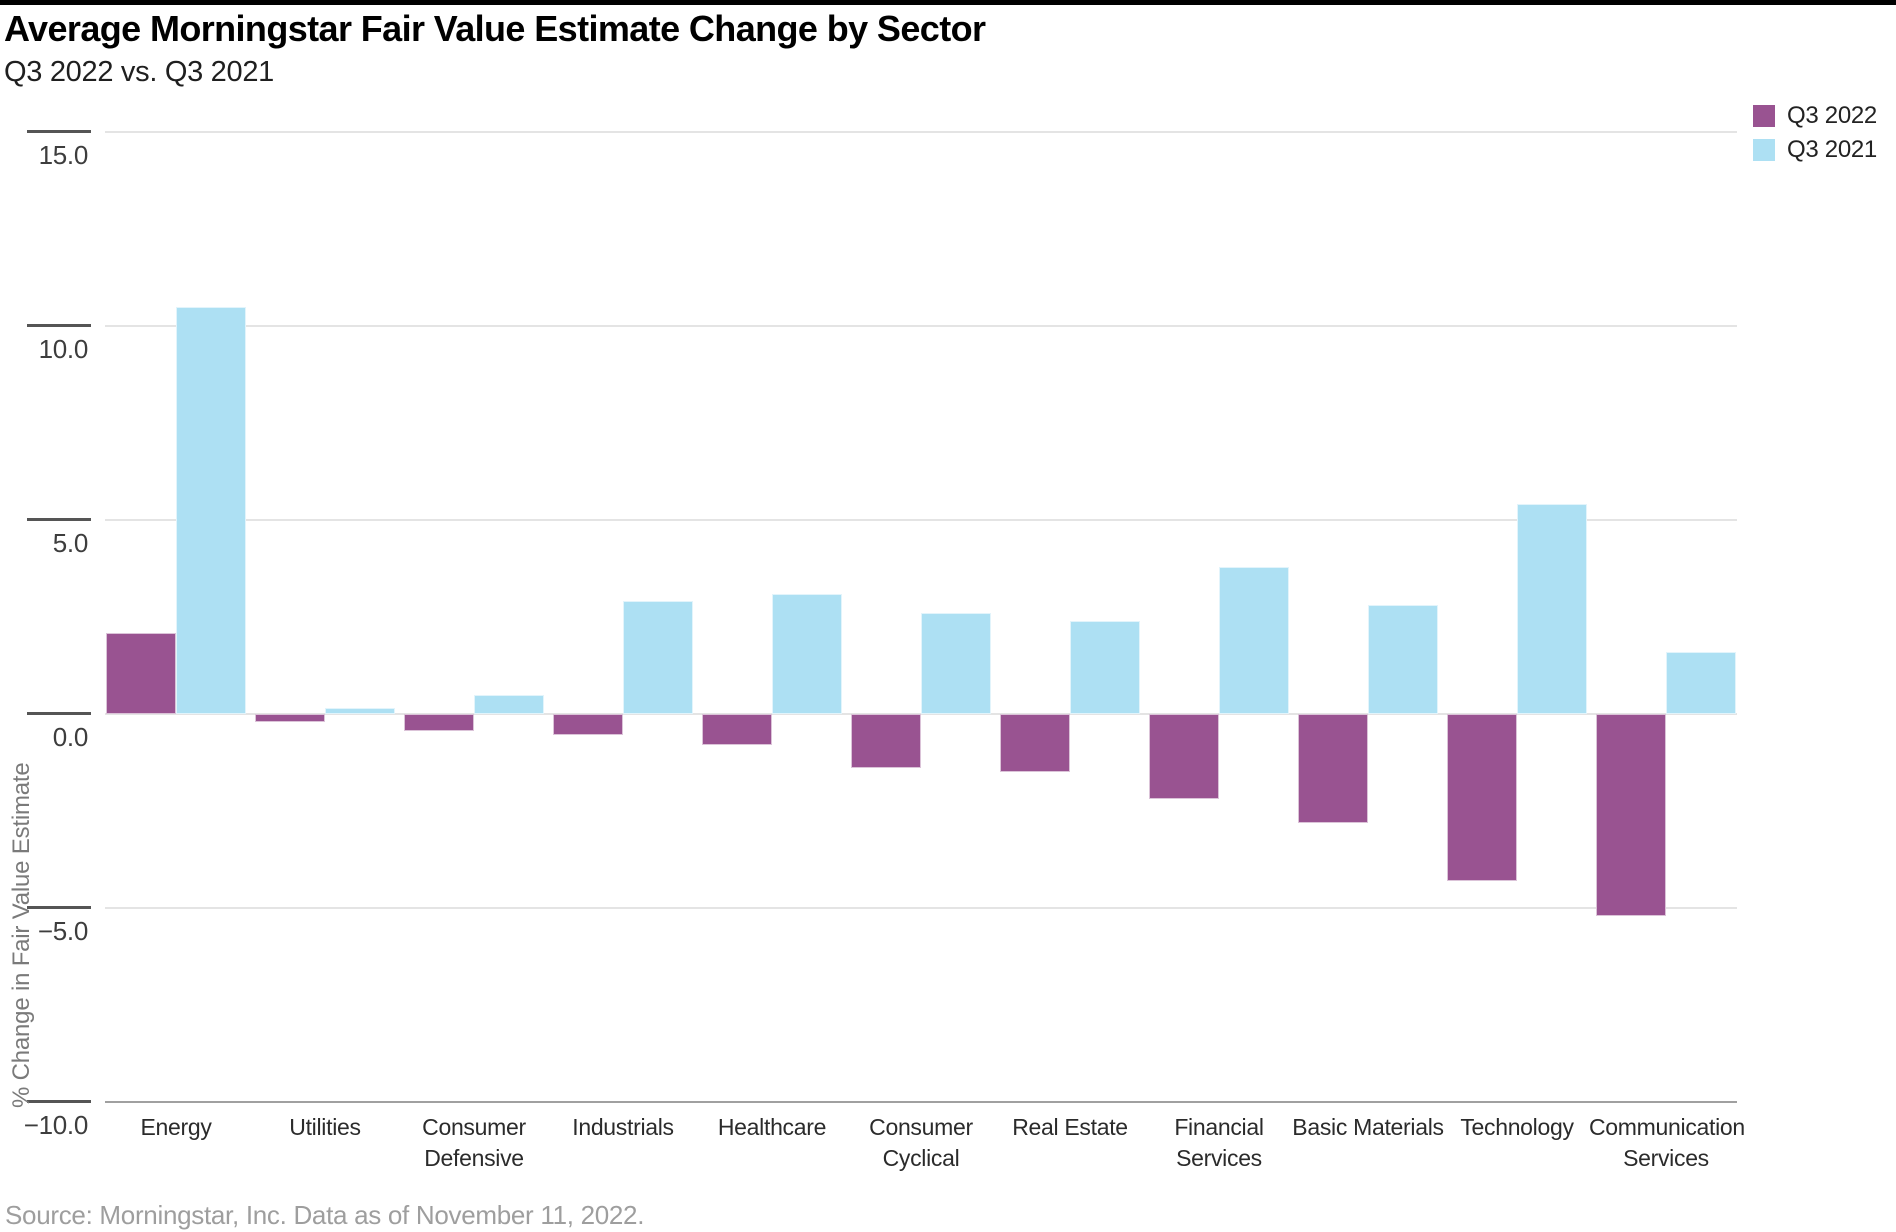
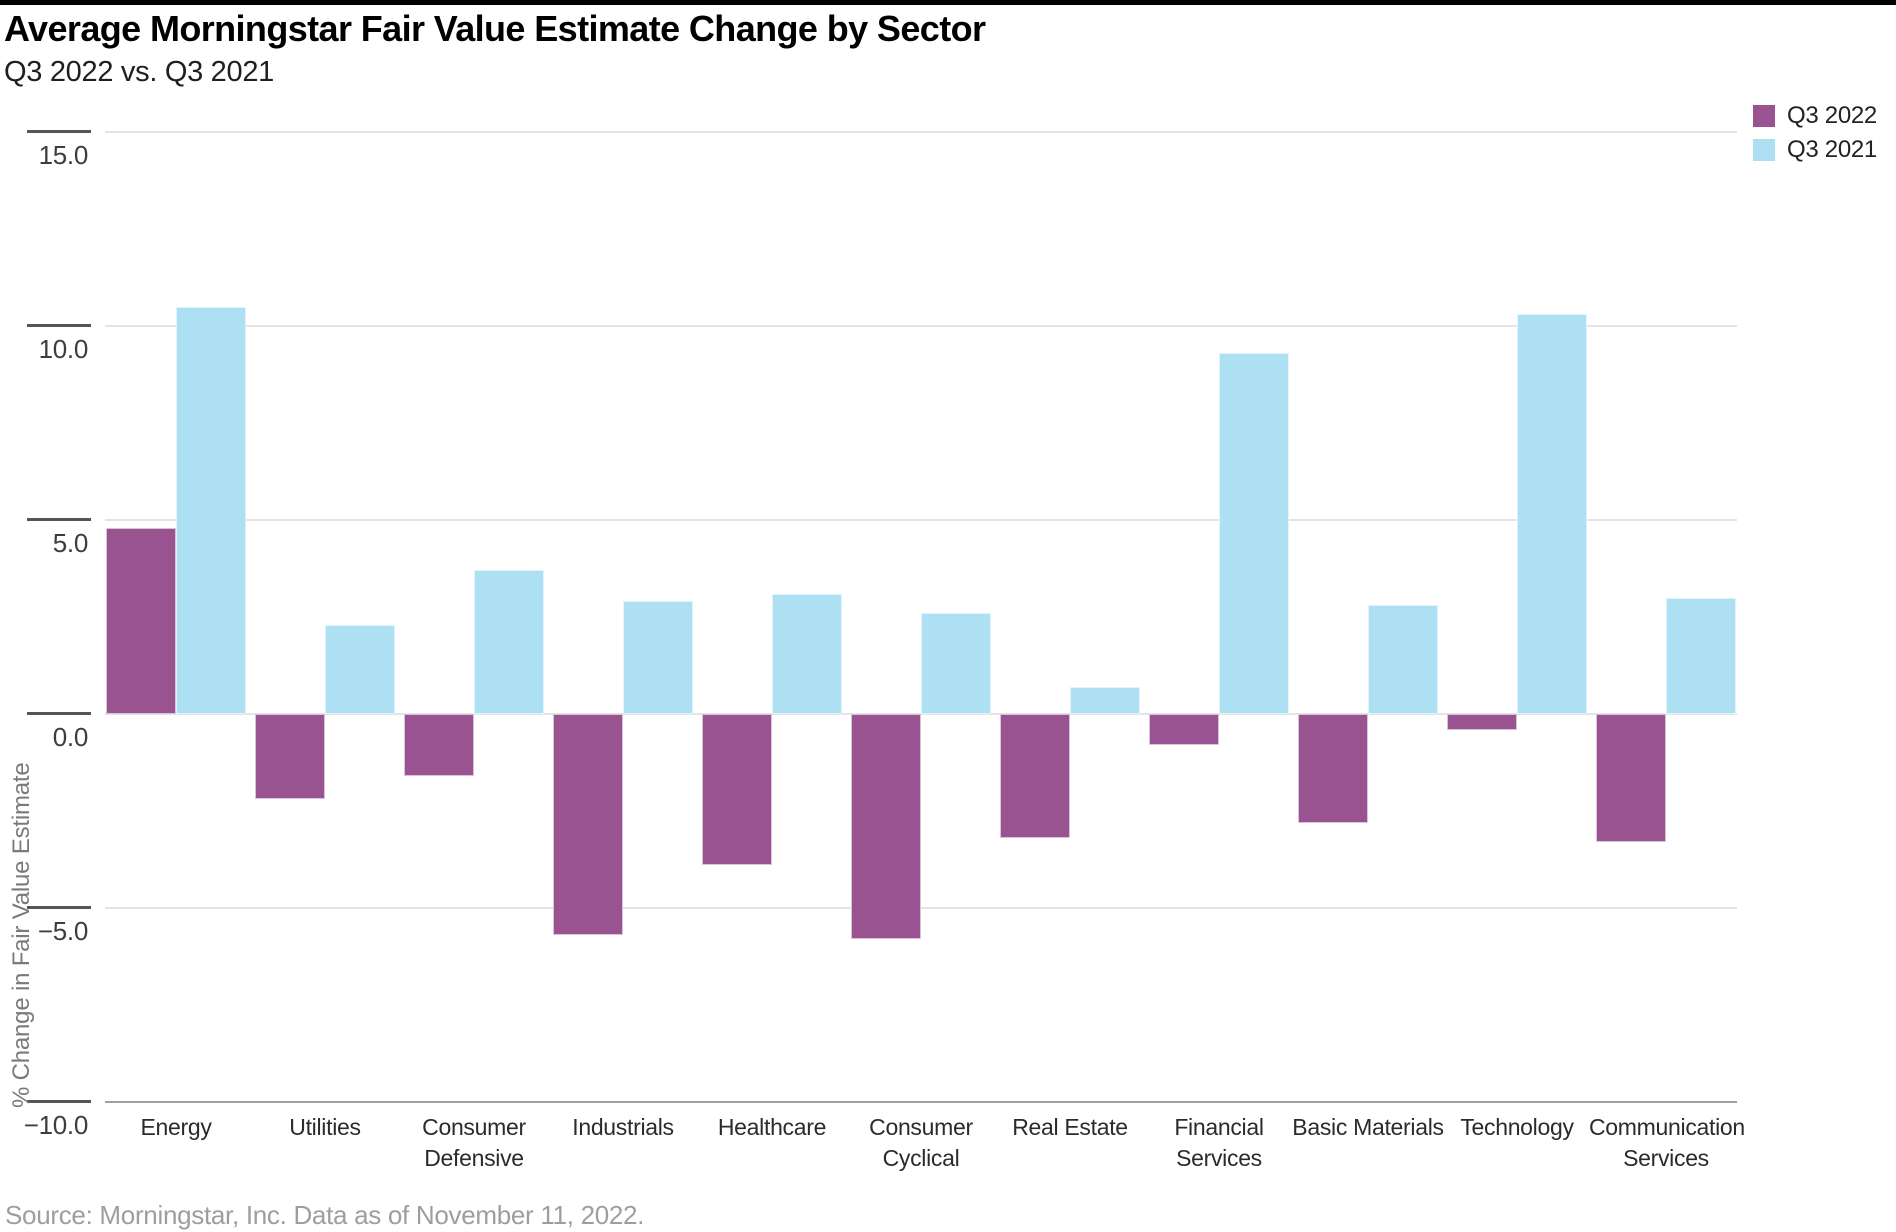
Q3 2022/Energy: 2.1 -> 4.8
Q3 2022/Utilities: -0.2 -> -2.2
Q3 2021/Utilities: 0.1 -> 2.3
Q3 2022/Consumer Defensive: -0.5 -> -1.6
Q3 2021/Consumer Defensive: 0.5 -> 3.7
Q3 2022/Industrials: -0.6 -> -5.7
Q3 2022/Healthcare: -0.8 -> -3.9
Q3 2022/Consumer Cyclical: -1.4 -> -5.8
Q3 2022/Real Estate: -1.5 -> -3.2
Q3 2021/Real Estate: 2.4 -> 0.7
Q3 2022/Financial Services: -2.2 -> -0.8
Q3 2021/Financial Services: 3.8 -> 9.3
Q3 2022/Technology: -4.3 -> -0.4
Q3 2021/Technology: 5.4 -> 10.3
Q3 2022/Communication Services: -5.2 -> -3.3
Q3 2021/Communication Services: 1.6 -> 3.0
